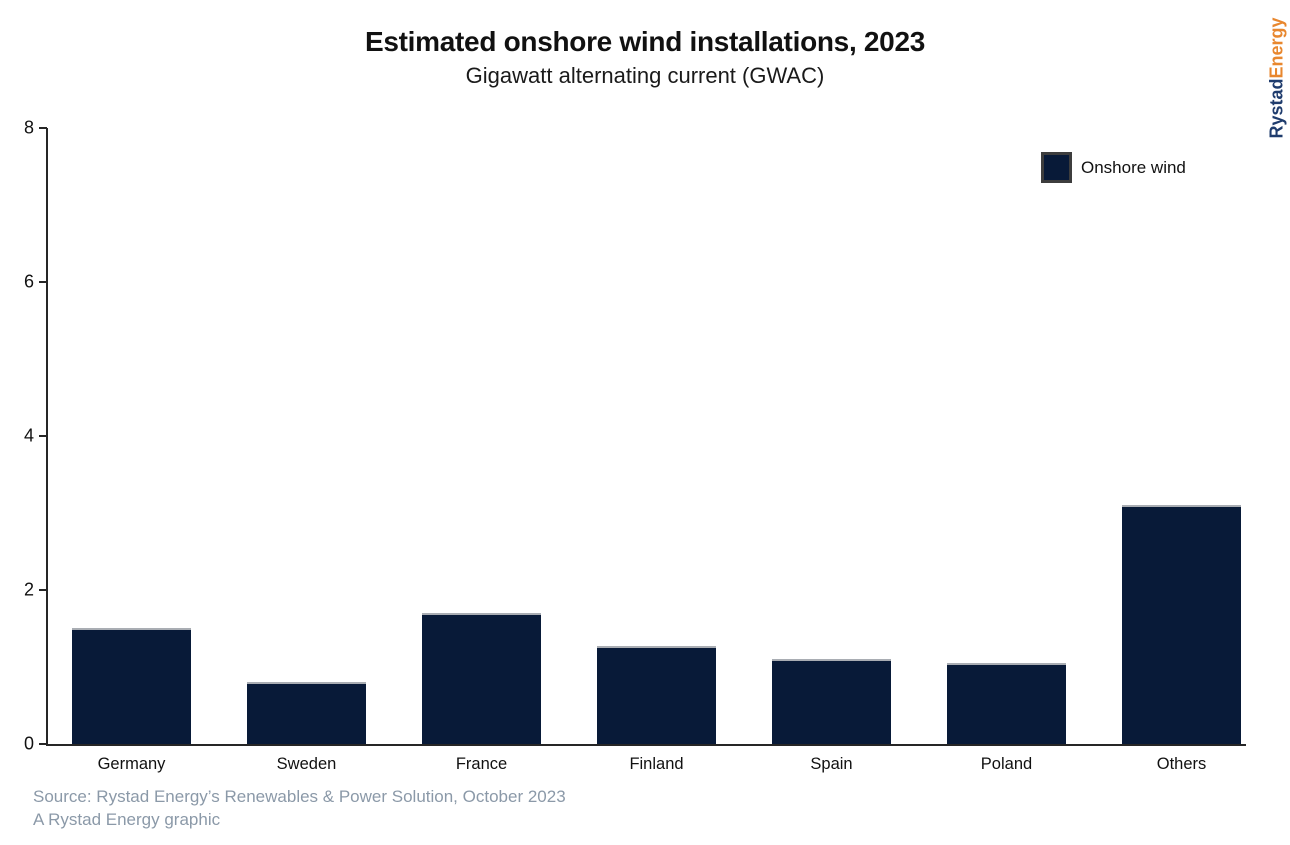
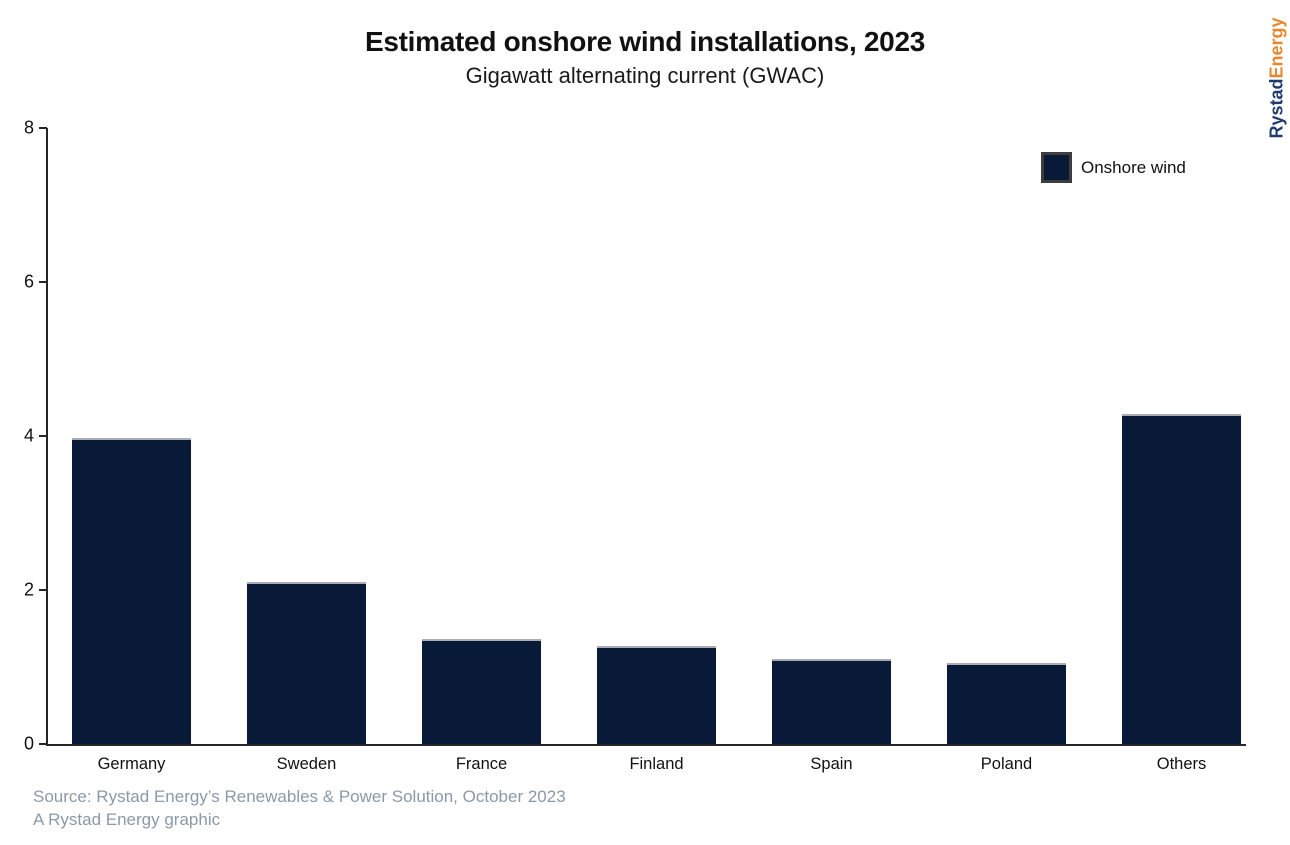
Germany: 1.5 -> 4.0
Sweden: 0.8 -> 2.1
France: 1.7 -> 1.4
Others: 3.1 -> 4.3
